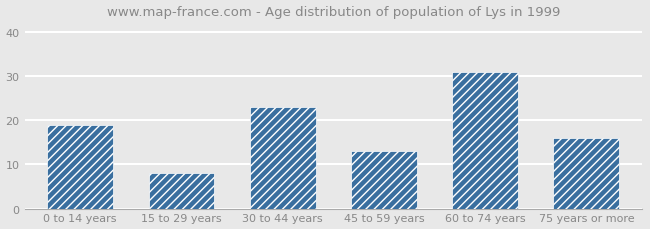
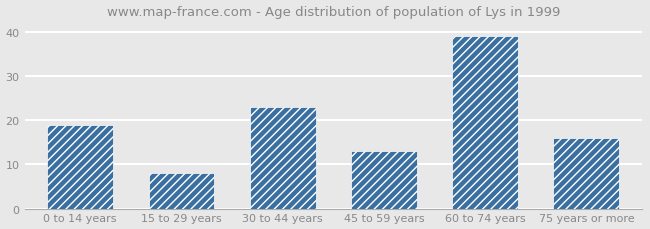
60 to 74 years: 31 -> 39
